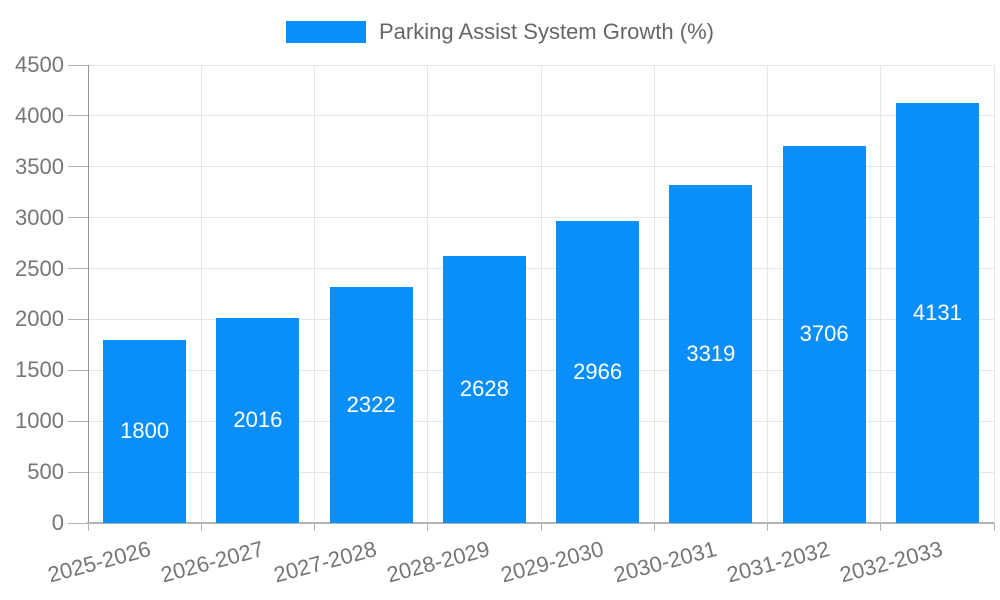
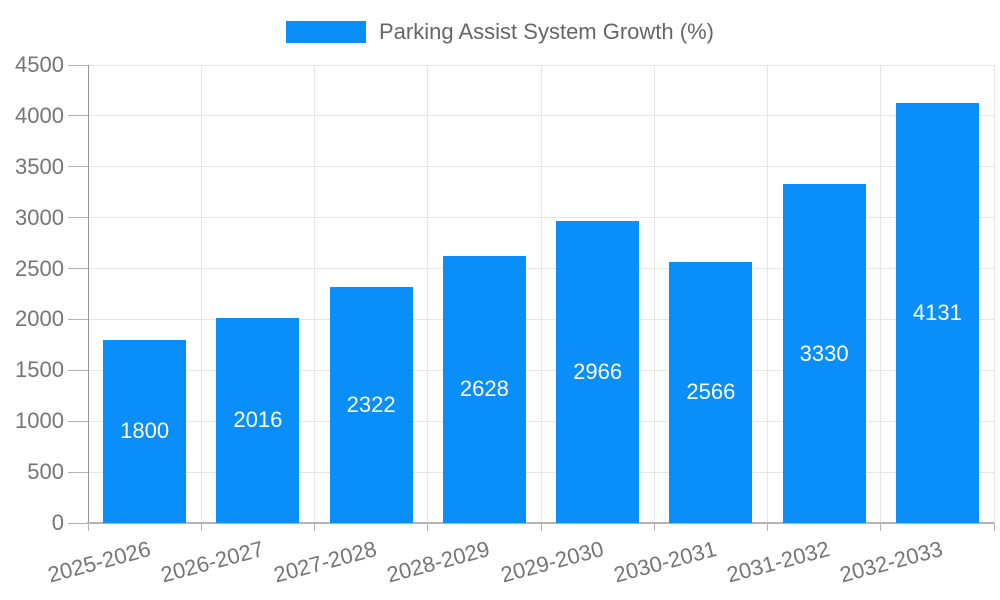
2030-2031: 3319 -> 2566
2031-2032: 3706 -> 3330
